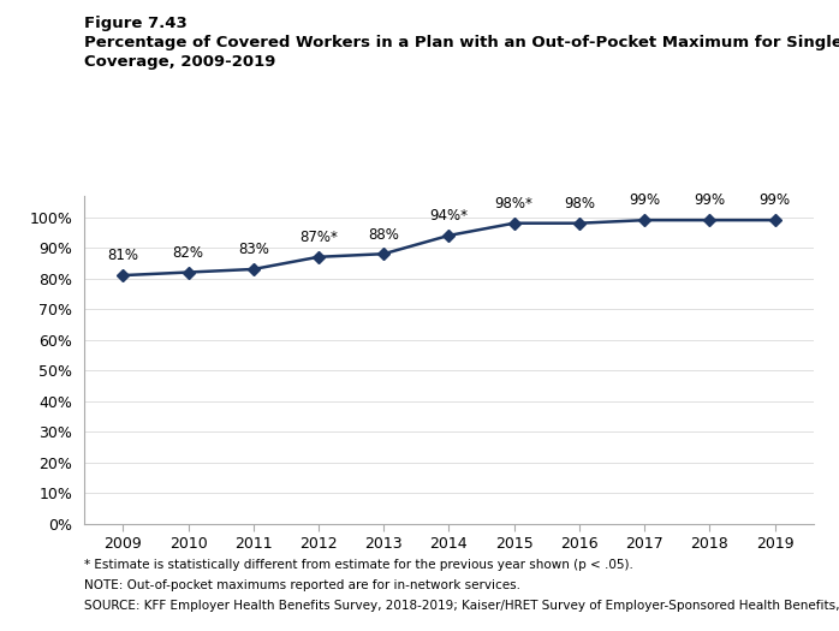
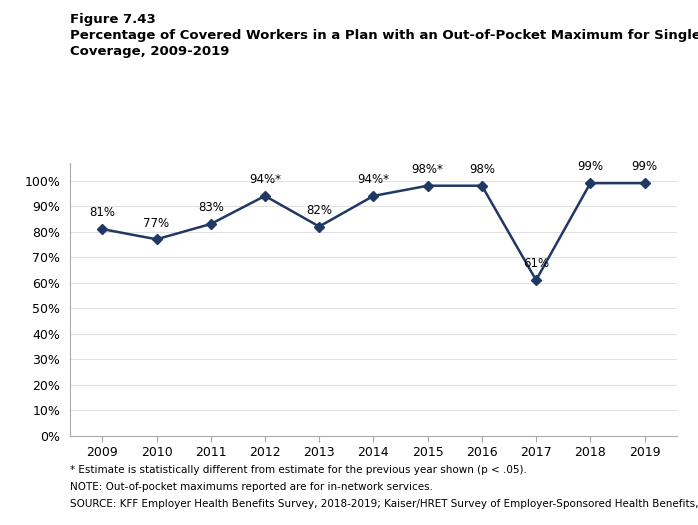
2010: 82% -> 77%
2012: 87%* -> 94%*
2013: 88% -> 82%
2017: 99% -> 61%
